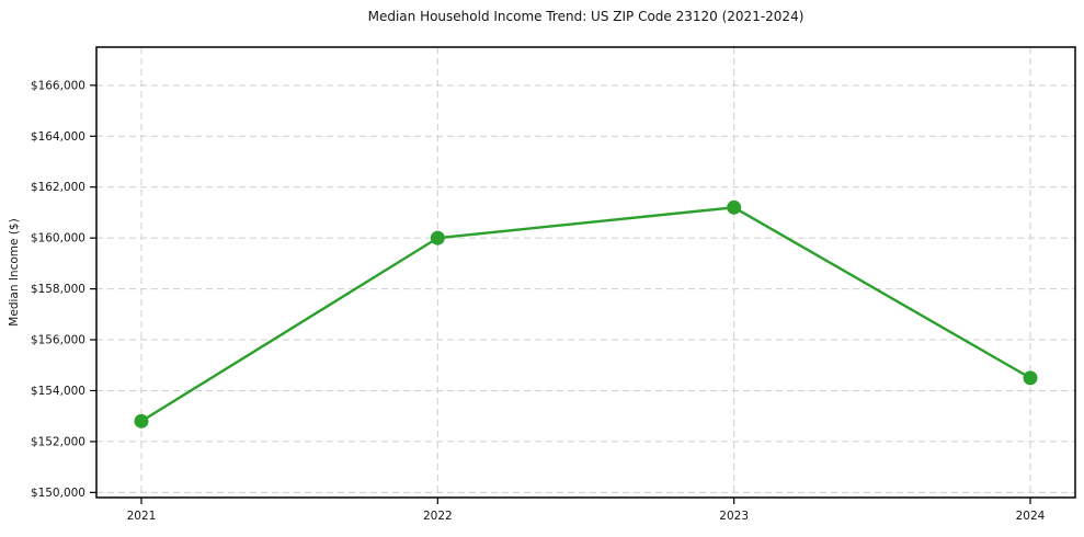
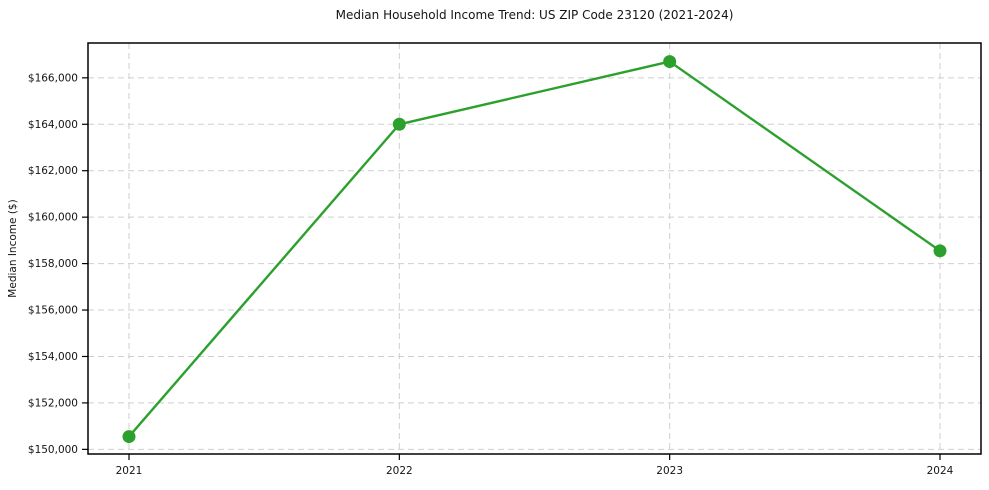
2021: $152800 -> $150600
2022: $160000 -> $164000
2023: $161200 -> $166700
2024: $154500 -> $158600
